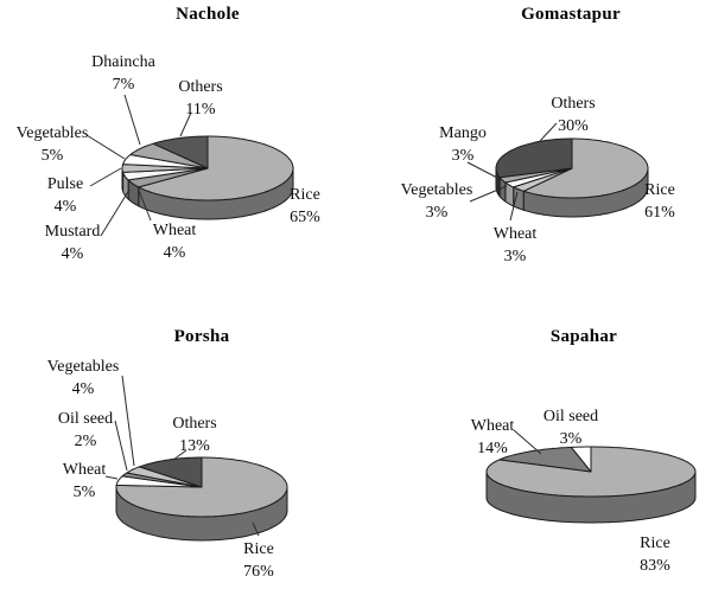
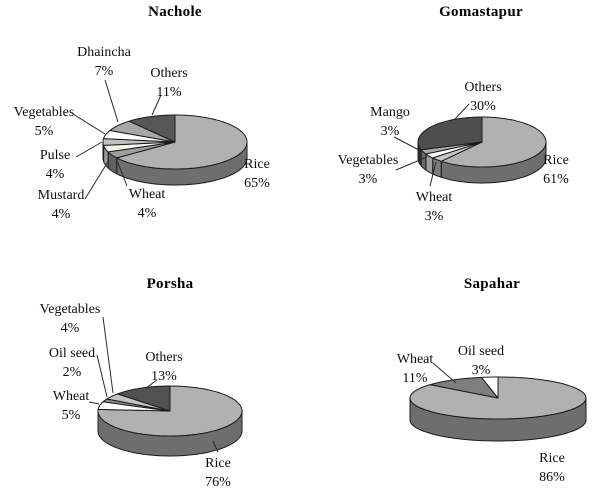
Sapahar/Rice: 83% -> 86%
Sapahar/Wheat: 14% -> 11%
